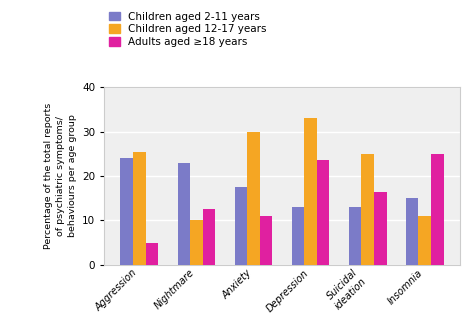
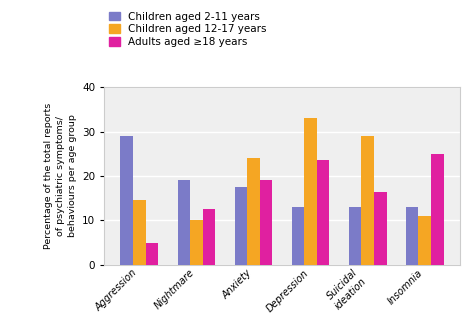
Children aged 2-11 years/Aggression: 24.0 -> 29.0
Children aged 12-17 years/Aggression: 25.5 -> 14.5
Children aged 2-11 years/Nightmare: 23.0 -> 19.0
Children aged 12-17 years/Anxiety: 30.0 -> 24.0
Adults aged ≥18 years/Anxiety: 11.0 -> 19.0
Children aged 12-17 years/Suicidal ideation: 25.0 -> 29.0
Children aged 2-11 years/Insomnia: 15.0 -> 13.0
